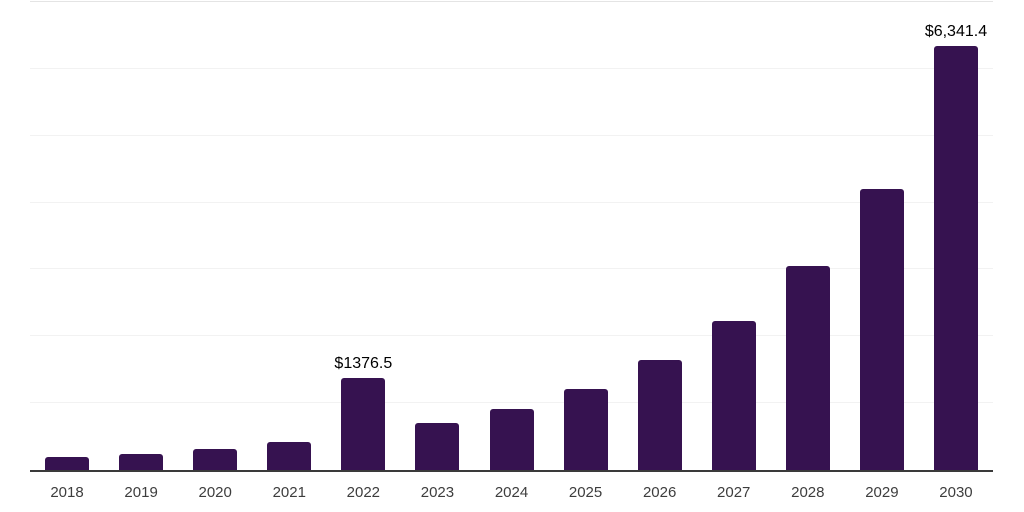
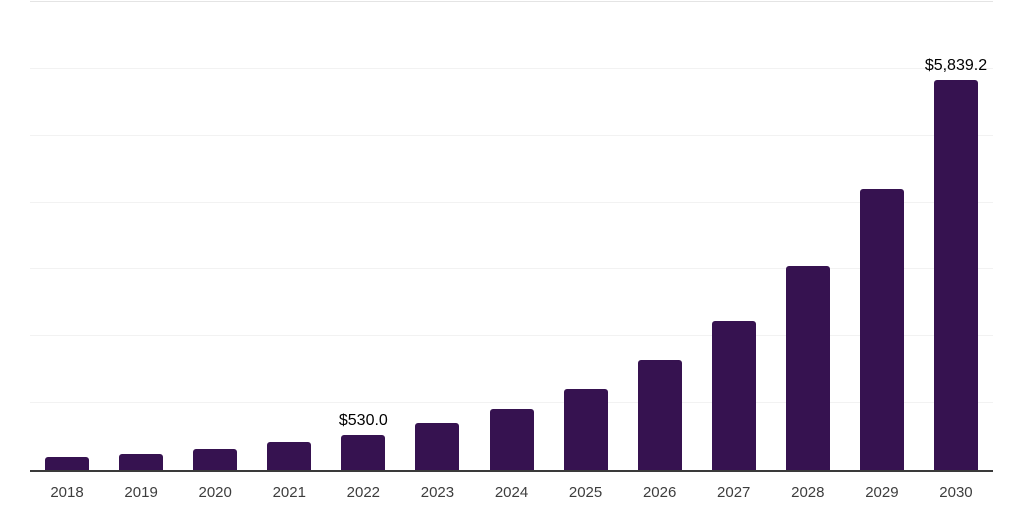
2022: $1376.5 -> $530.0
2030: $6,341.4 -> $5,839.2
